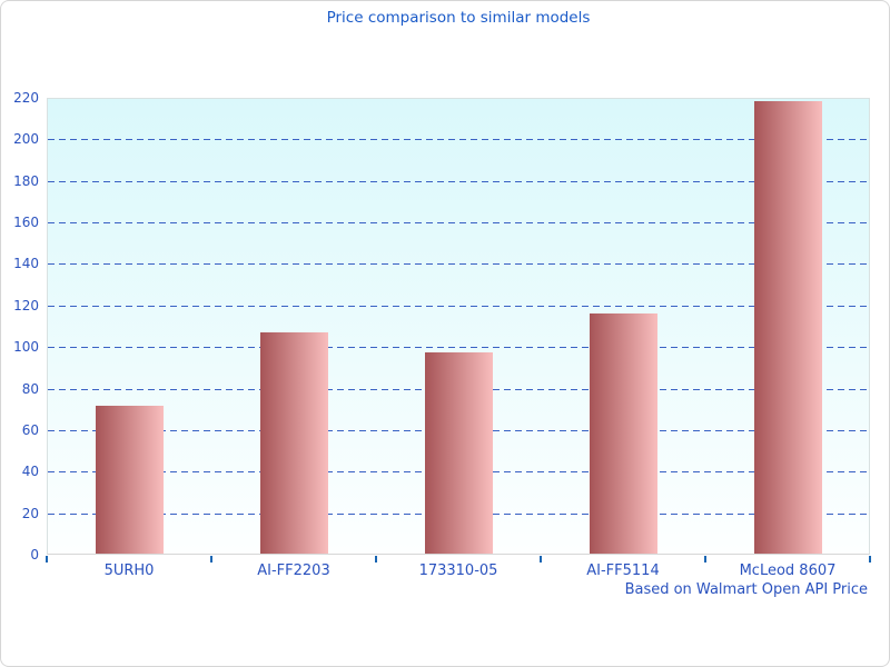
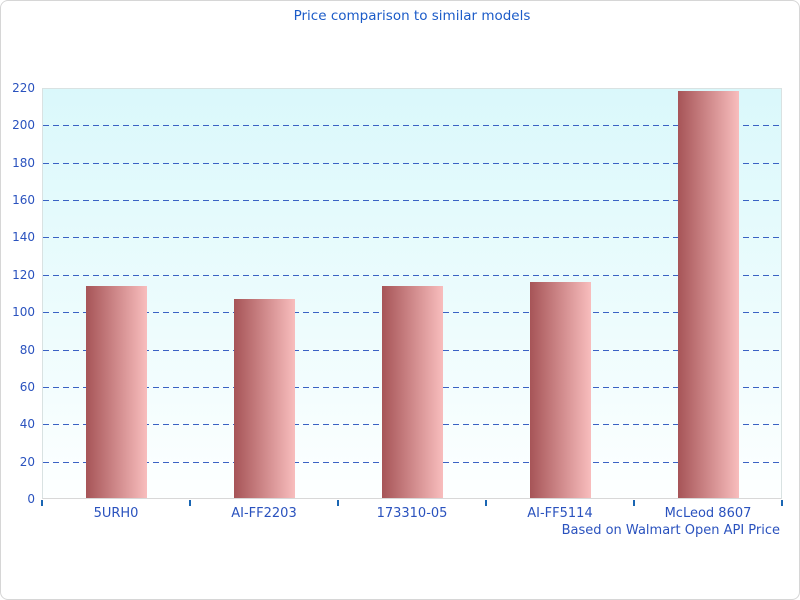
5URH0: 71 -> 114
173310-05: 97 -> 114
